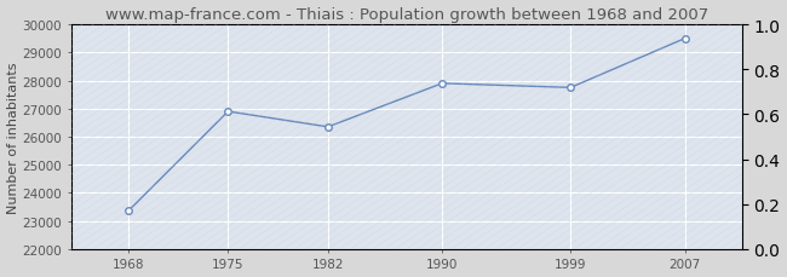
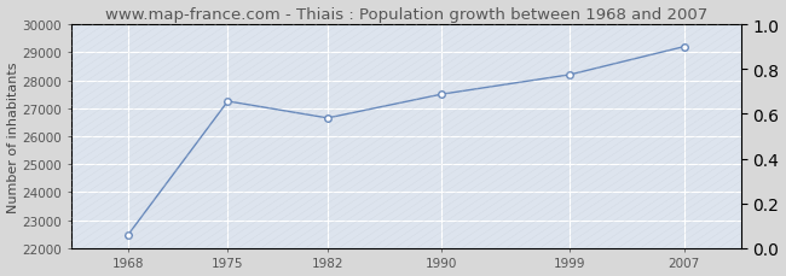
1968: 23350 -> 22470
1975: 26900 -> 27250
1982: 26350 -> 26650
1990: 27900 -> 27500
1999: 27750 -> 28200
2007: 29500 -> 29200
